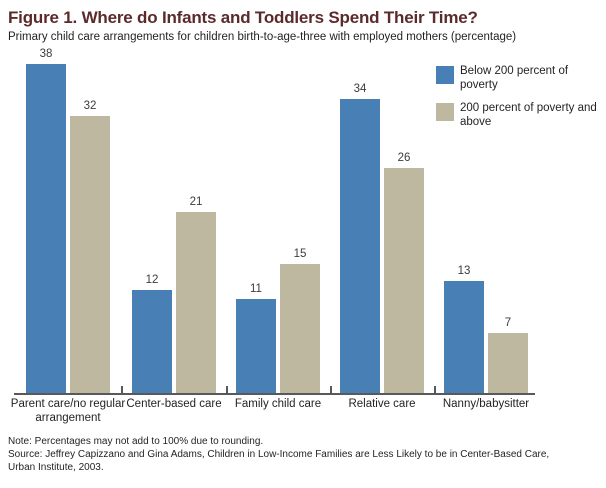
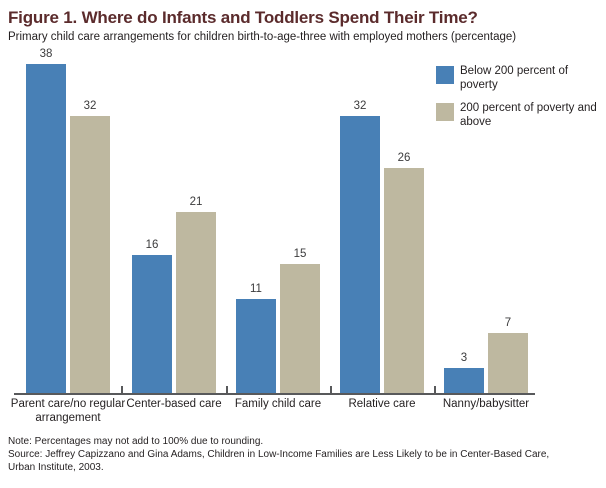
Below 200 percent of poverty/Center-based care: 12 -> 16
Below 200 percent of poverty/Relative care: 34 -> 32
Below 200 percent of poverty/Nanny/babysitter: 13 -> 3
